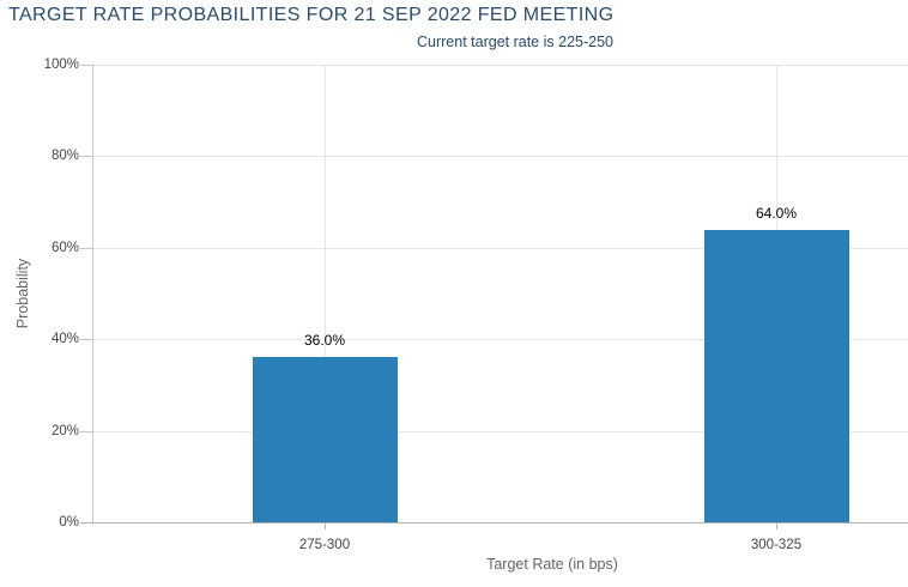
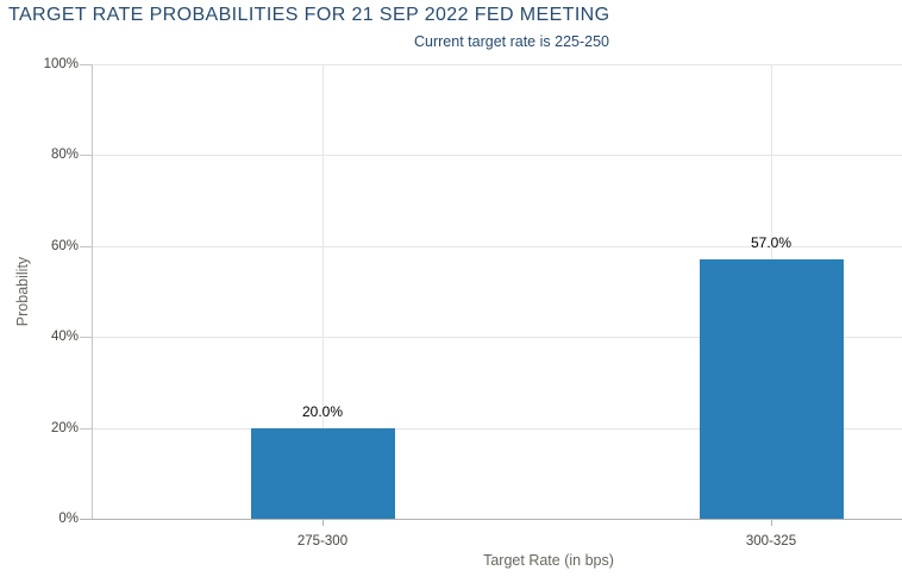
275-300: 36.0% -> 20.0%
300-325: 64.0% -> 57.0%
